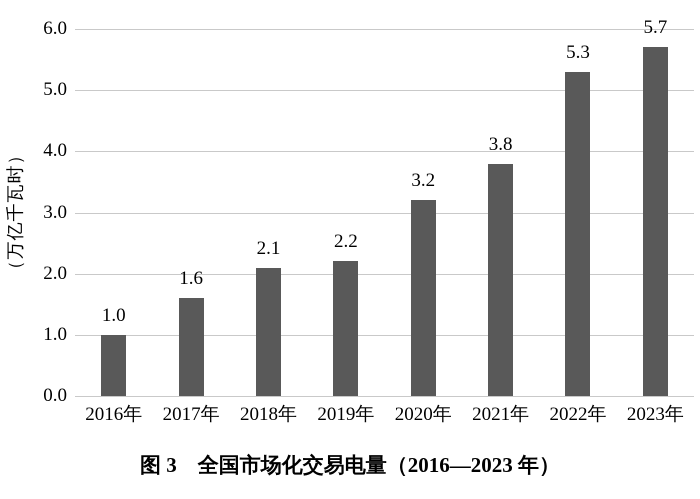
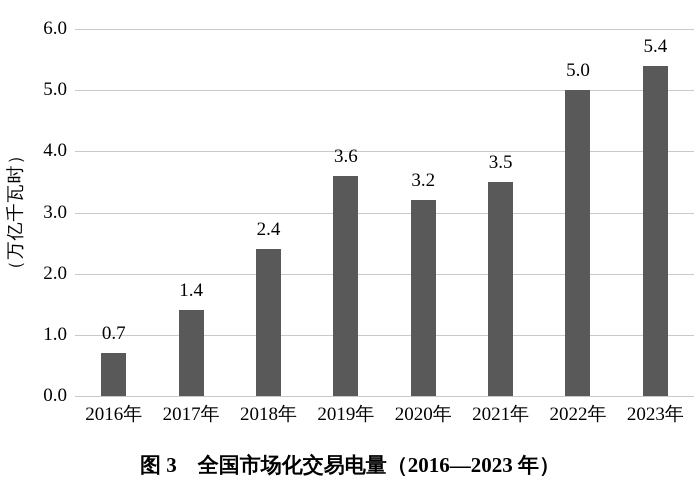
2016年: 1.0 -> 0.7
2017年: 1.6 -> 1.4
2018年: 2.1 -> 2.4
2019年: 2.2 -> 3.6
2021年: 3.8 -> 3.5
2022年: 5.3 -> 5.0
2023年: 5.7 -> 5.4
